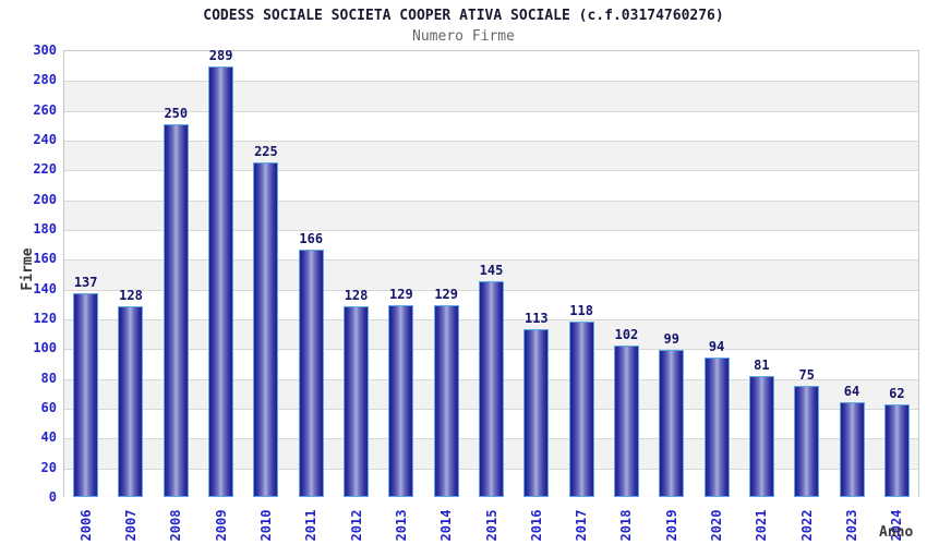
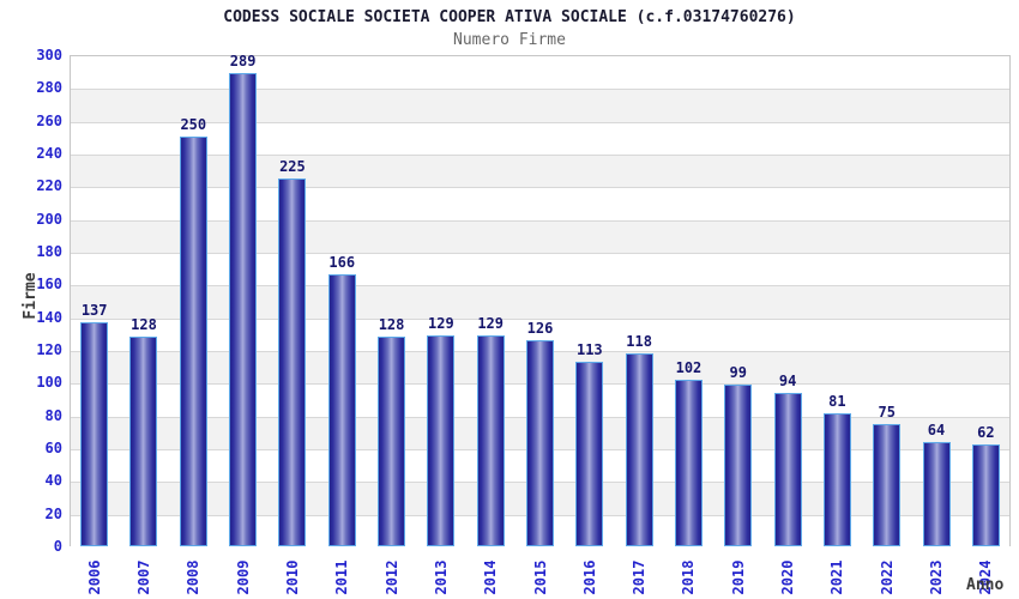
2015: 145 -> 126
